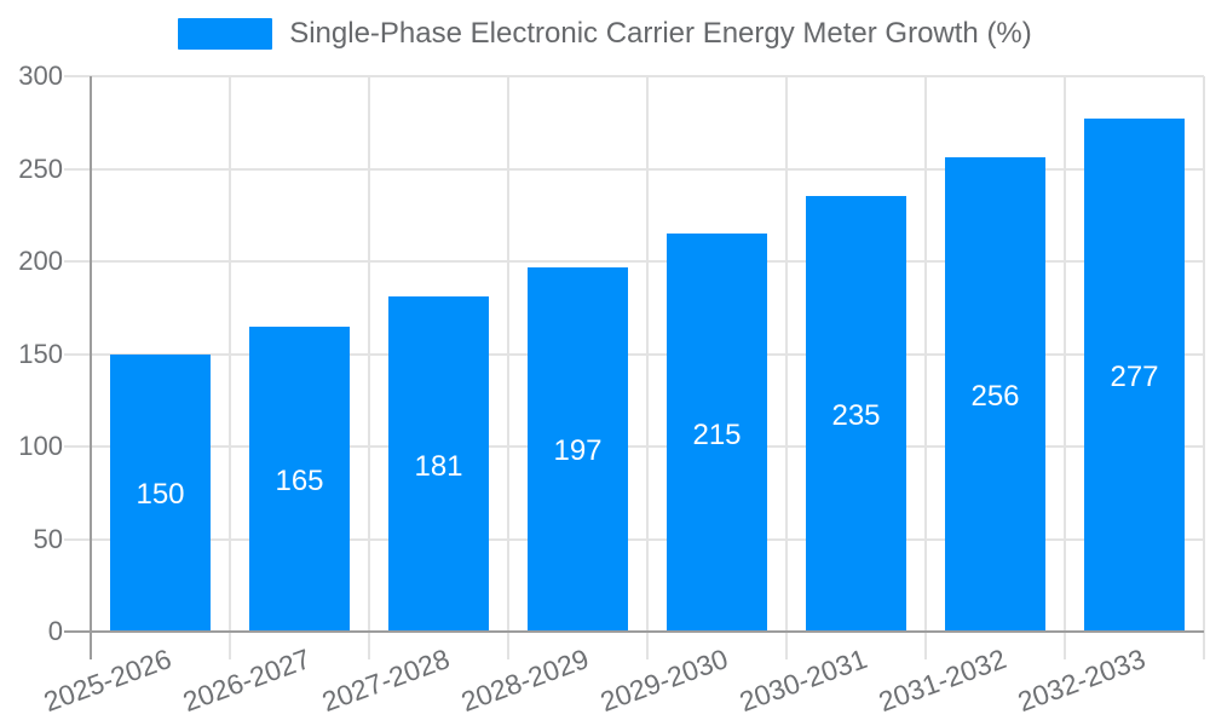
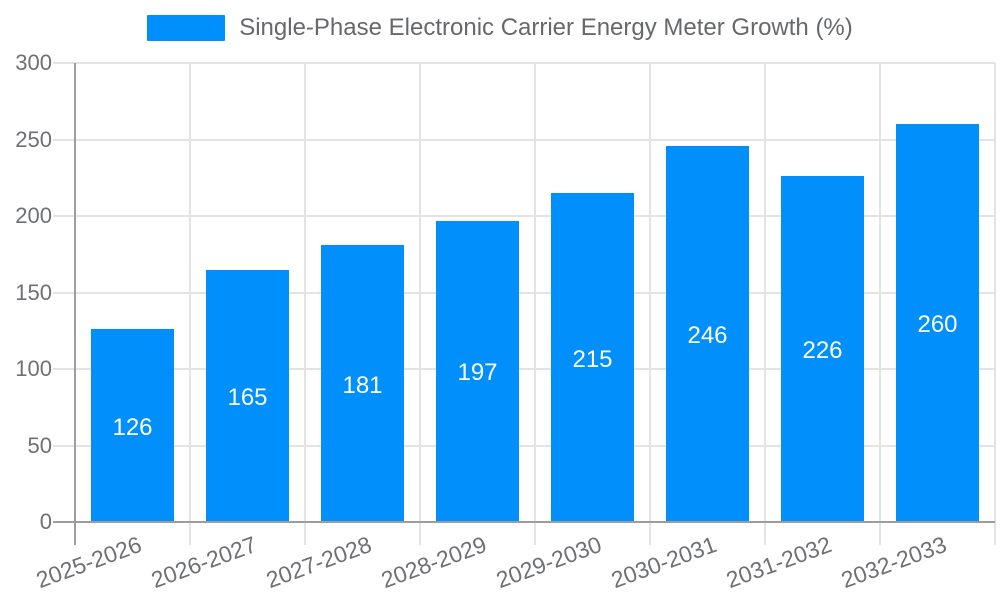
2025-2026: 150 -> 126
2030-2031: 235 -> 246
2031-2032: 256 -> 226
2032-2033: 277 -> 260
